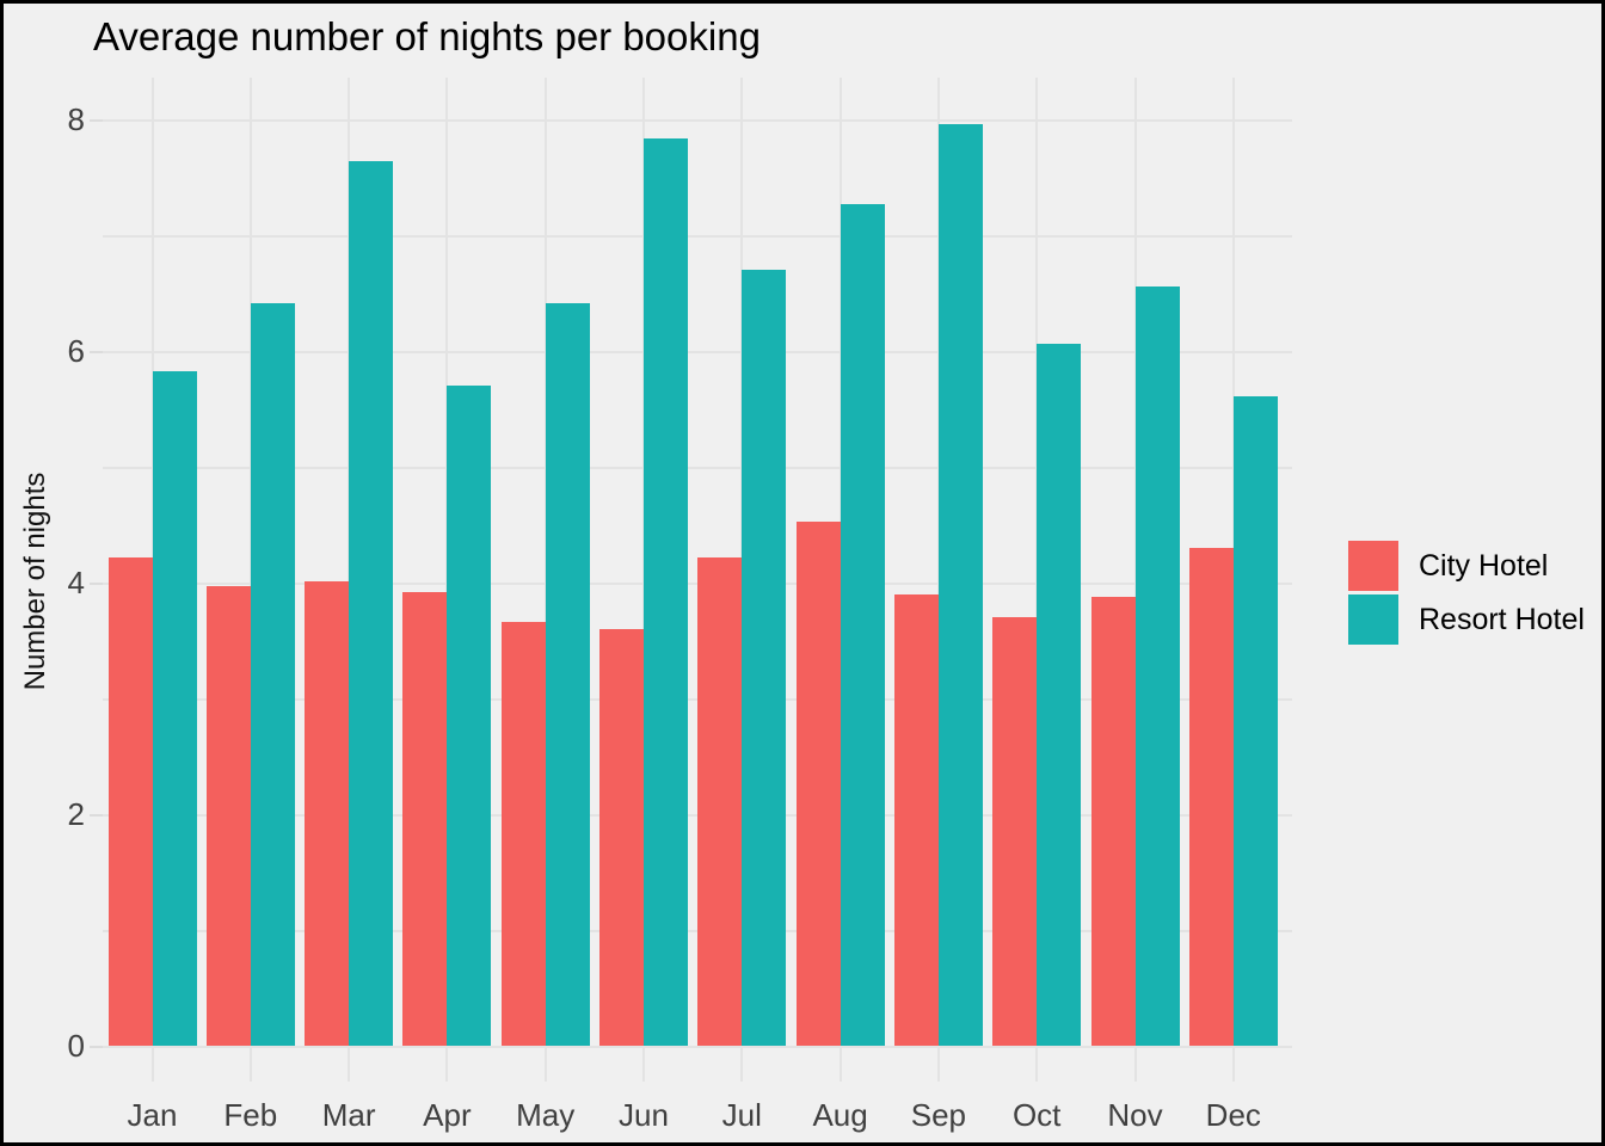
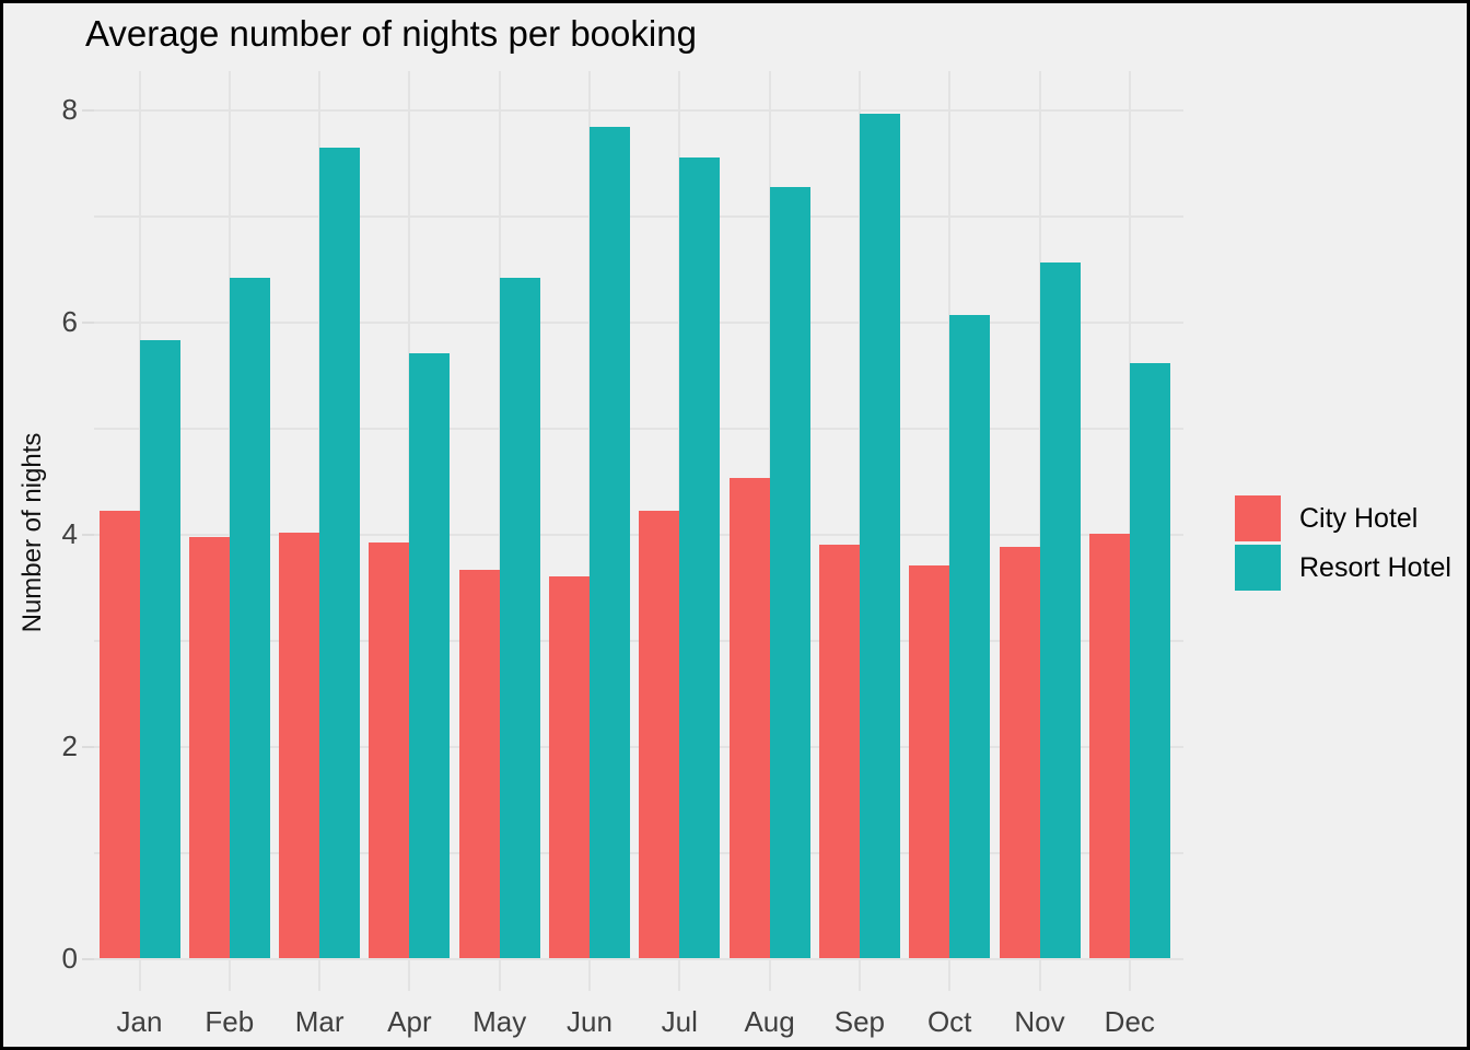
Resort Hotel/Jul: 6.7 -> 7.5
City Hotel/Dec: 4.3 -> 4.0
